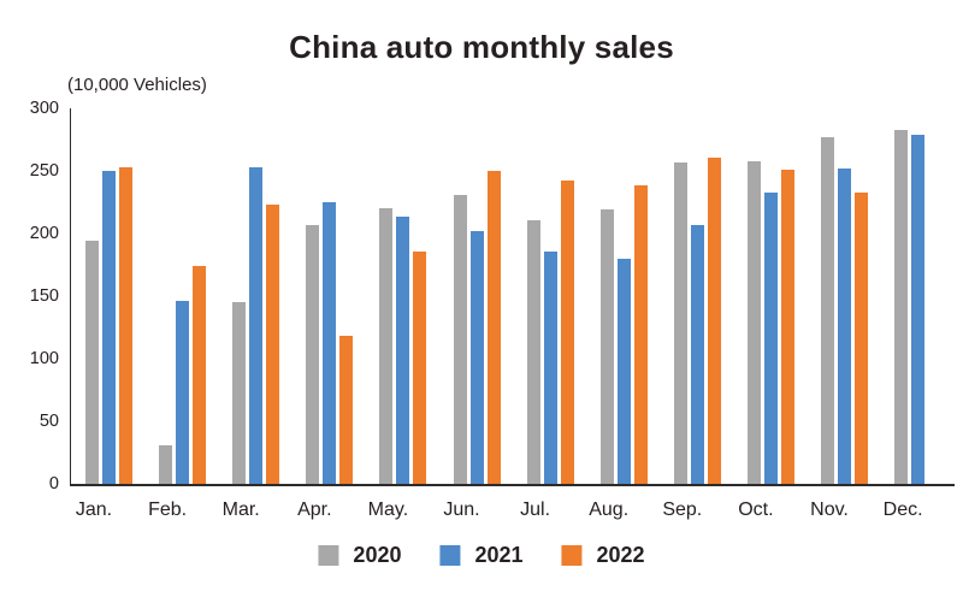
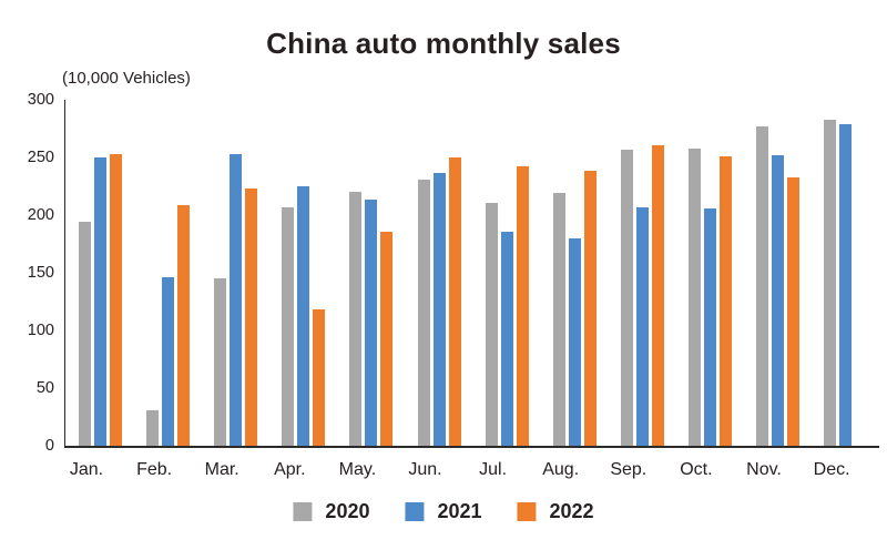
2022/Feb.: 174 -> 209
2021/Jun.: 202 -> 237
2021/Oct.: 233 -> 206
